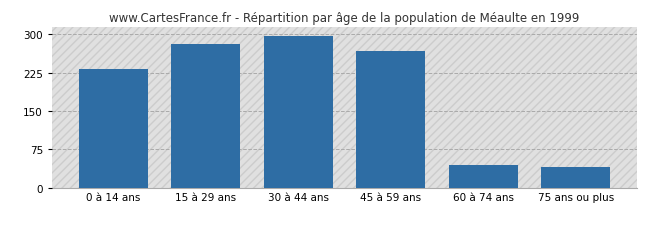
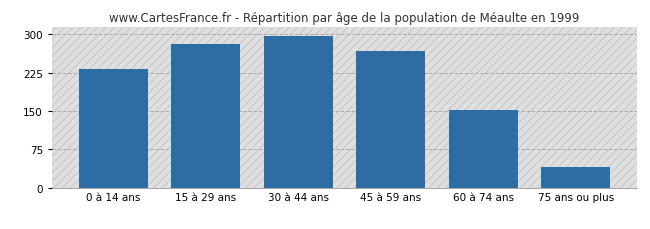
60 à 74 ans: 44 -> 152
